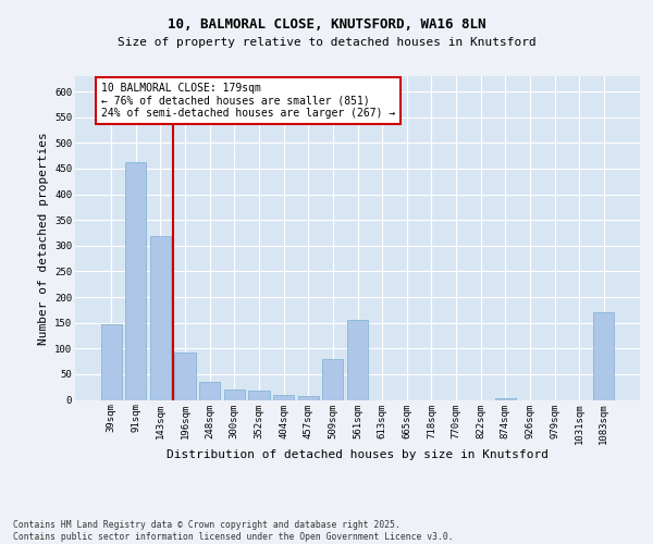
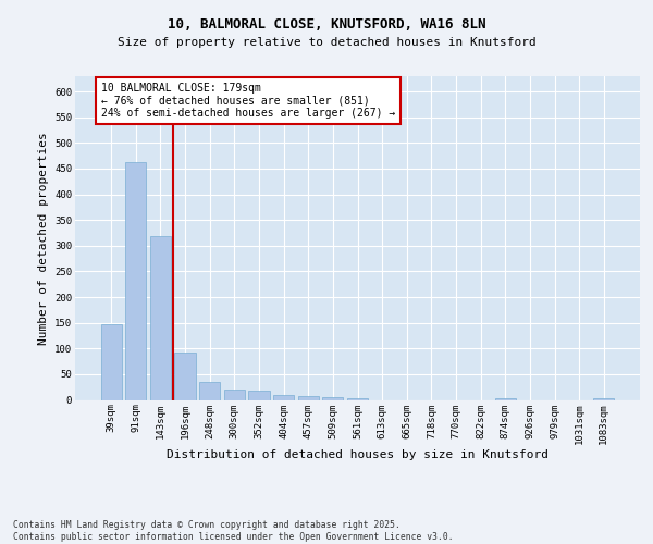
509sqm: 80 -> 5
561sqm: 155 -> 3
1083sqm: 170 -> 3
